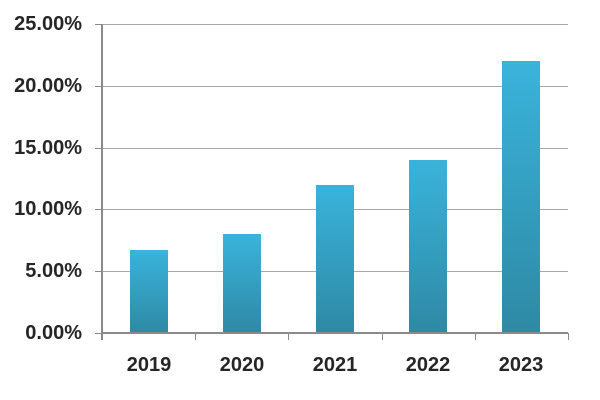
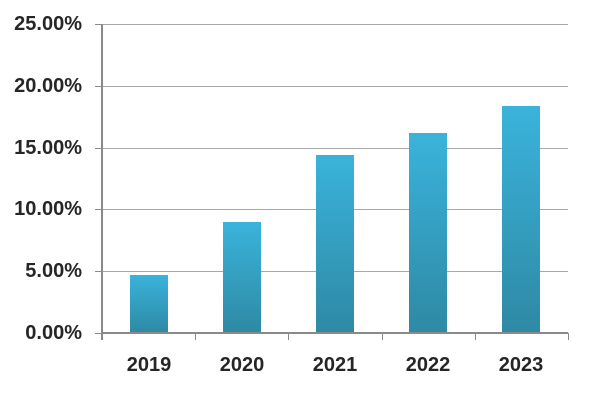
2019: 6.7% -> 4.7%
2020: 8.0% -> 9.0%
2021: 12.0% -> 14.4%
2022: 14.0% -> 16.2%
2023: 22.0% -> 18.4%
